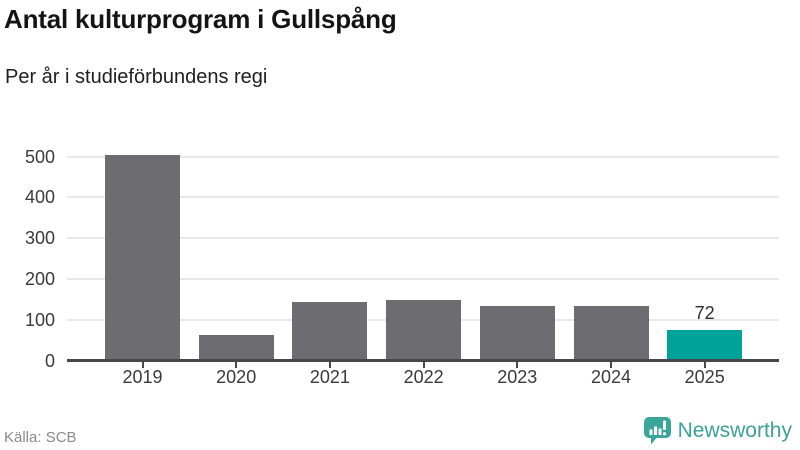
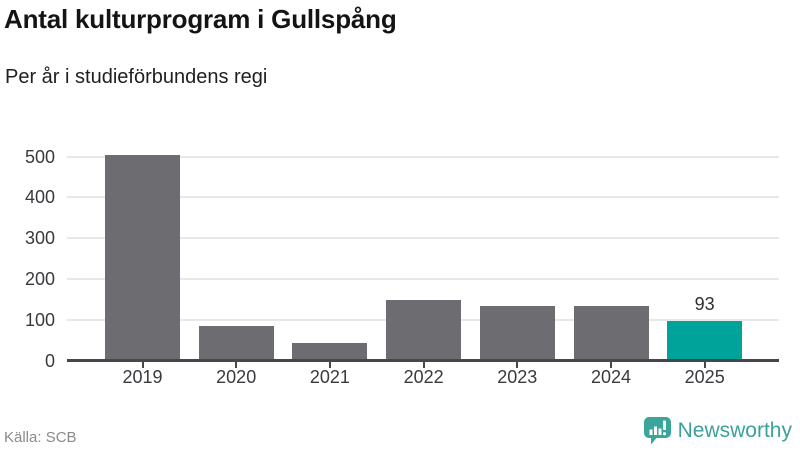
2020: 60 -> 80
2021: 140 -> 40
2025: 72 -> 93
